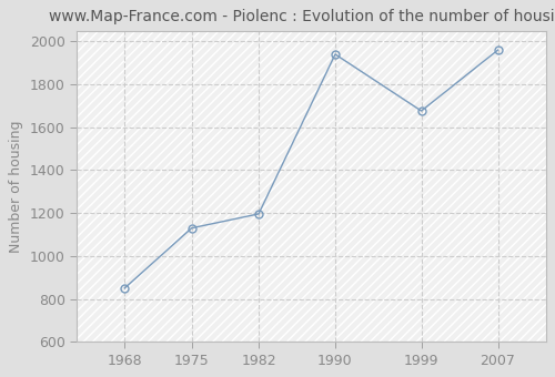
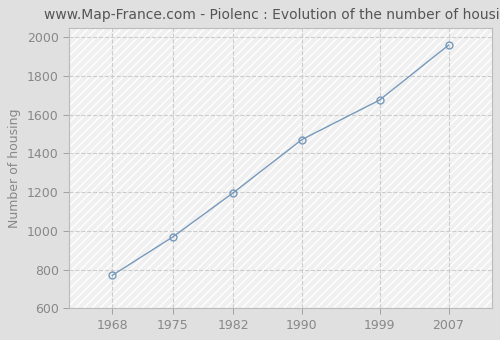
1968: 850 -> 770
1975: 1130 -> 970
1990: 1940 -> 1470
